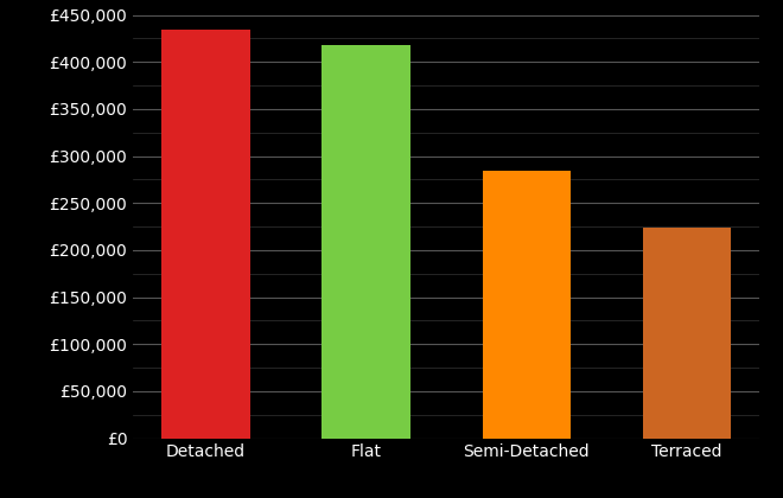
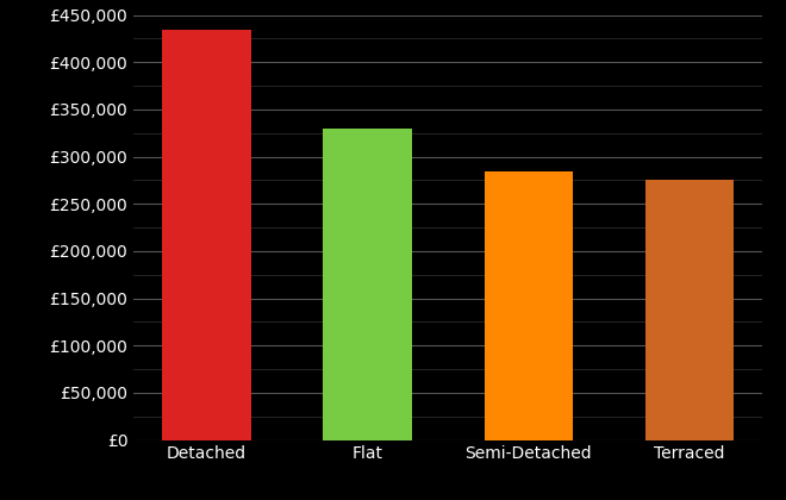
Flat: £418,000 -> £330,000
Terraced: £224,000 -> £275,000
